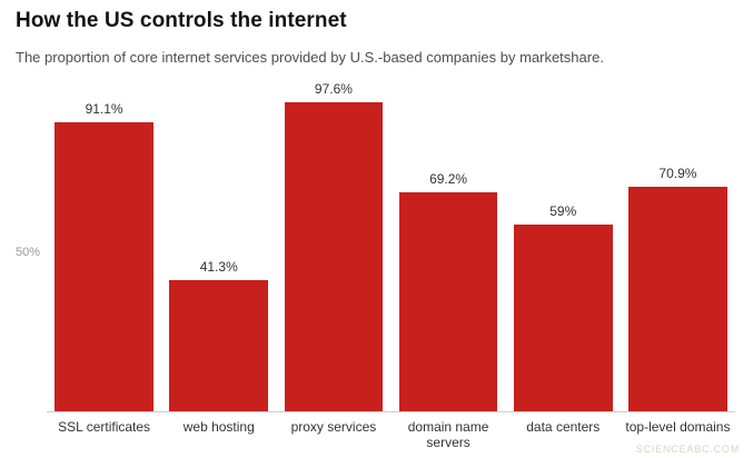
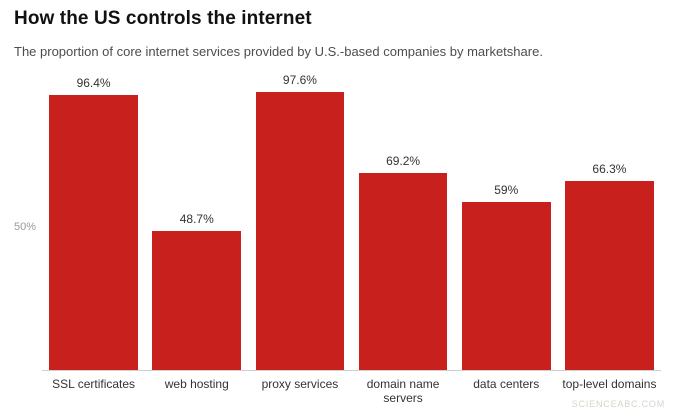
SSL certificates: 91.1% -> 96.4%
web hosting: 41.3% -> 48.7%
top-level domains: 70.9% -> 66.3%
